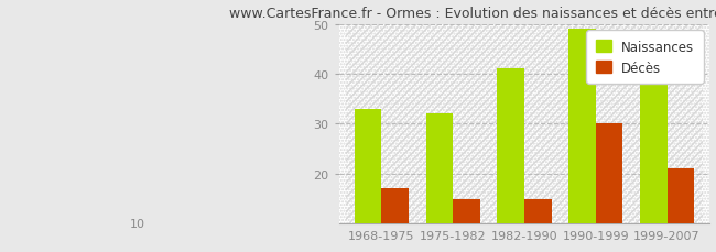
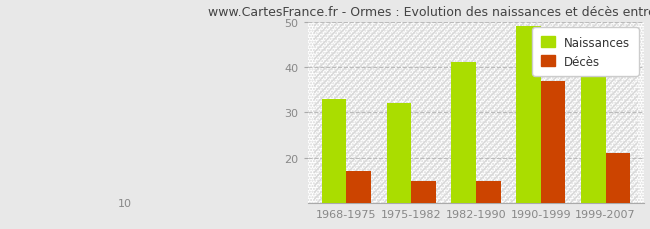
Décès/1990-1999: 30 -> 37
